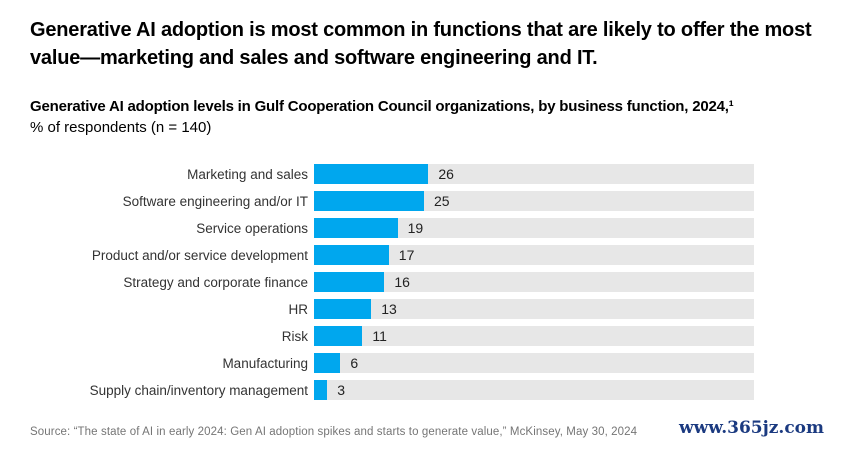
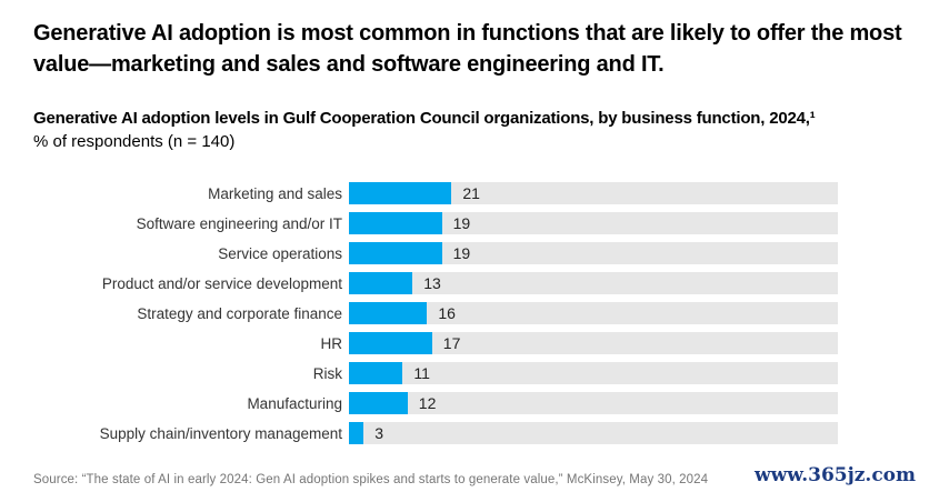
Marketing and sales: 26 -> 21
Software engineering and/or IT: 25 -> 19
Product and/or service development: 17 -> 13
HR: 13 -> 17
Manufacturing: 6 -> 12
